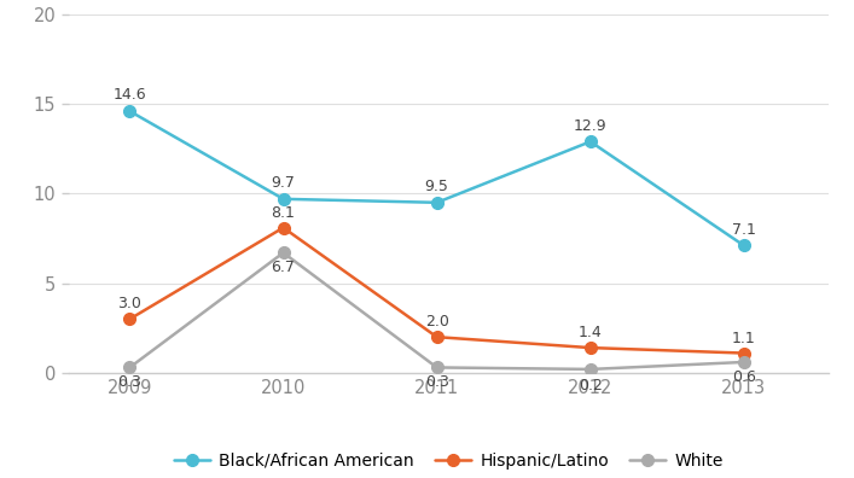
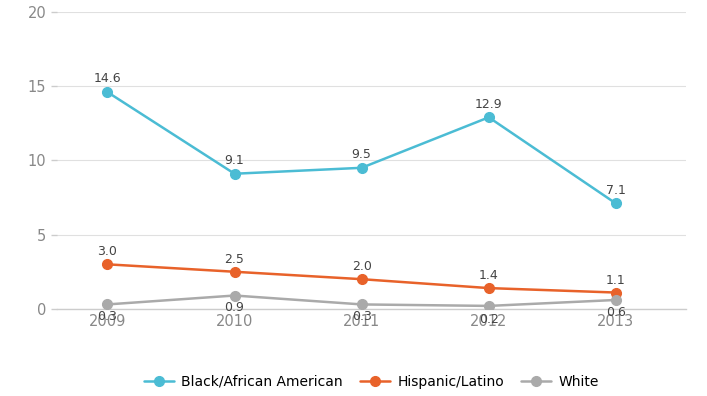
Black/African American/2010: 9.7 -> 9.1
Hispanic/Latino/2010: 8.1 -> 2.5
White/2010: 6.7 -> 0.9
